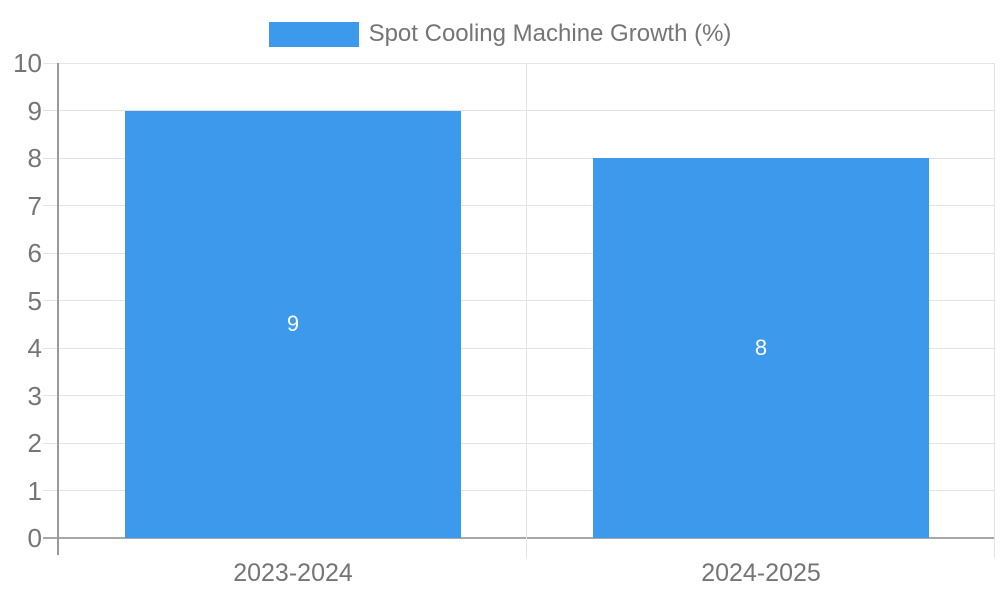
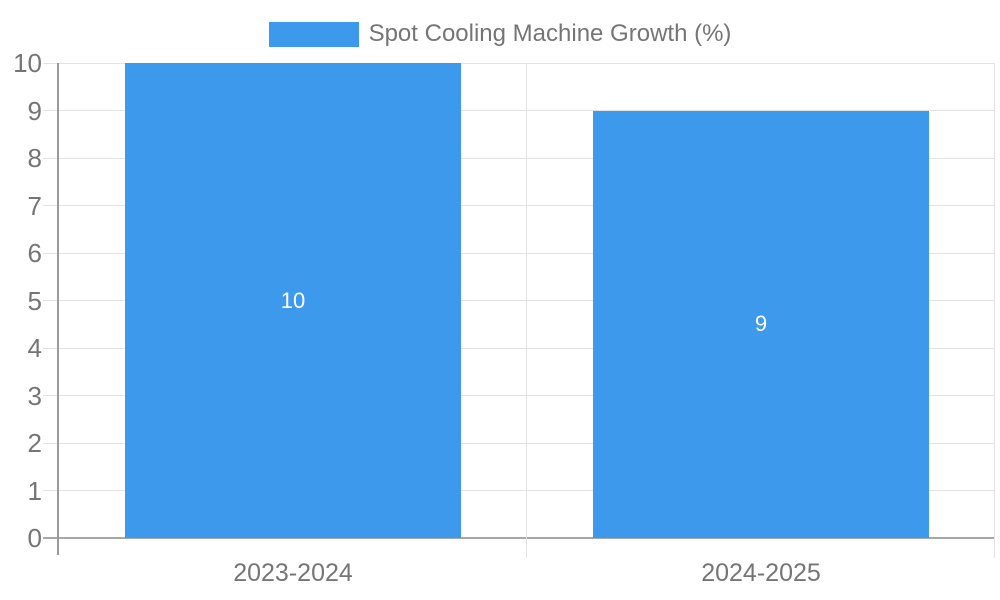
2023-2024: 9 -> 10
2024-2025: 8 -> 9
